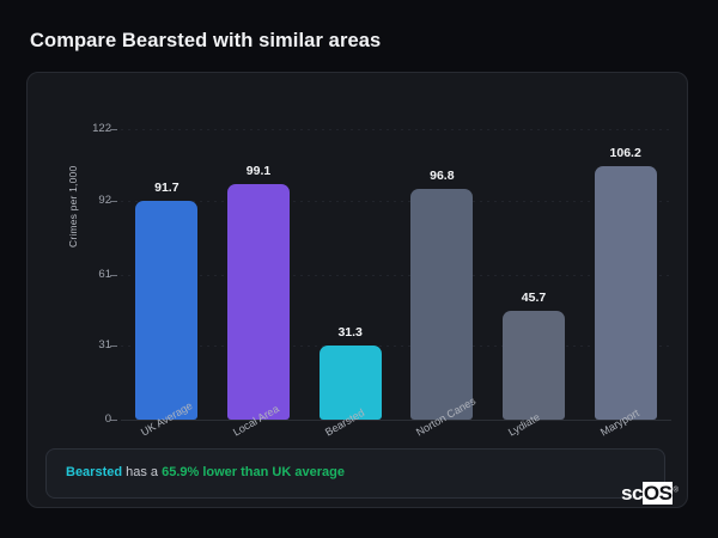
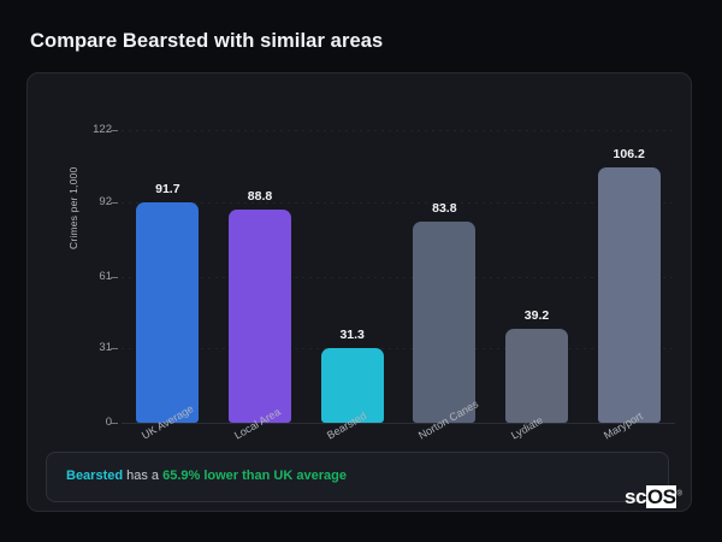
Local Area: 99.1 -> 88.8
Norton Canes: 96.8 -> 83.8
Lydiate: 45.7 -> 39.2
